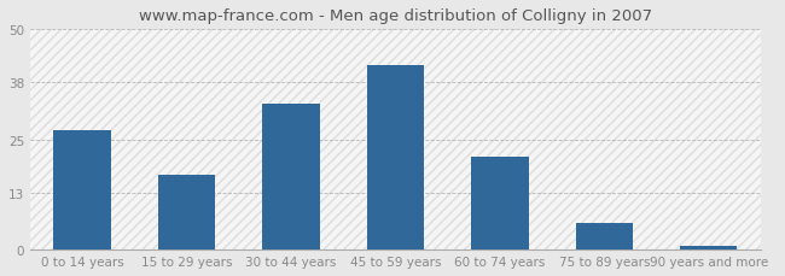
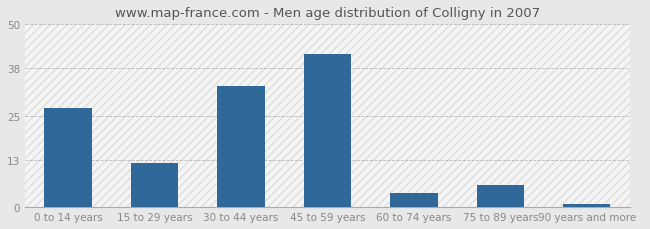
15 to 29 years: 17 -> 12
60 to 74 years: 21 -> 4
